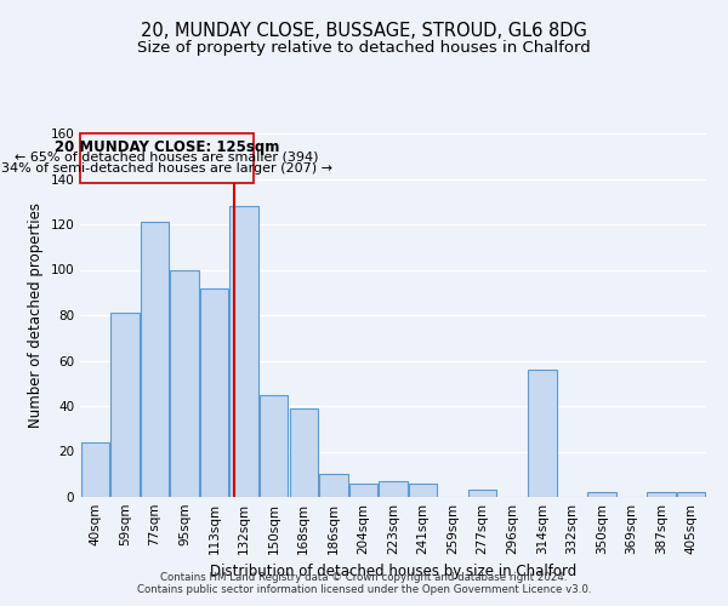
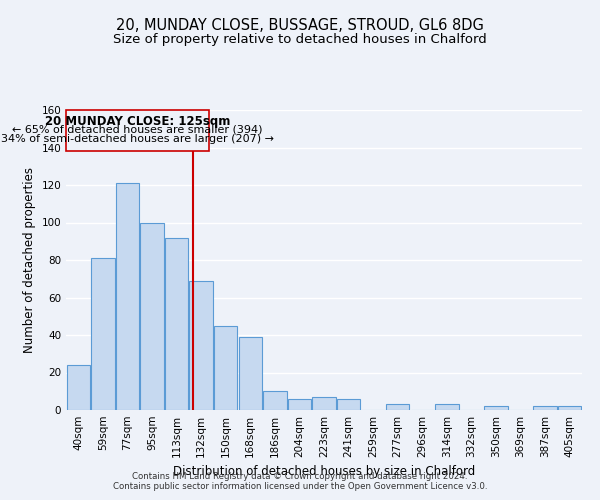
132sqm: 128 -> 69
314sqm: 56 -> 3
